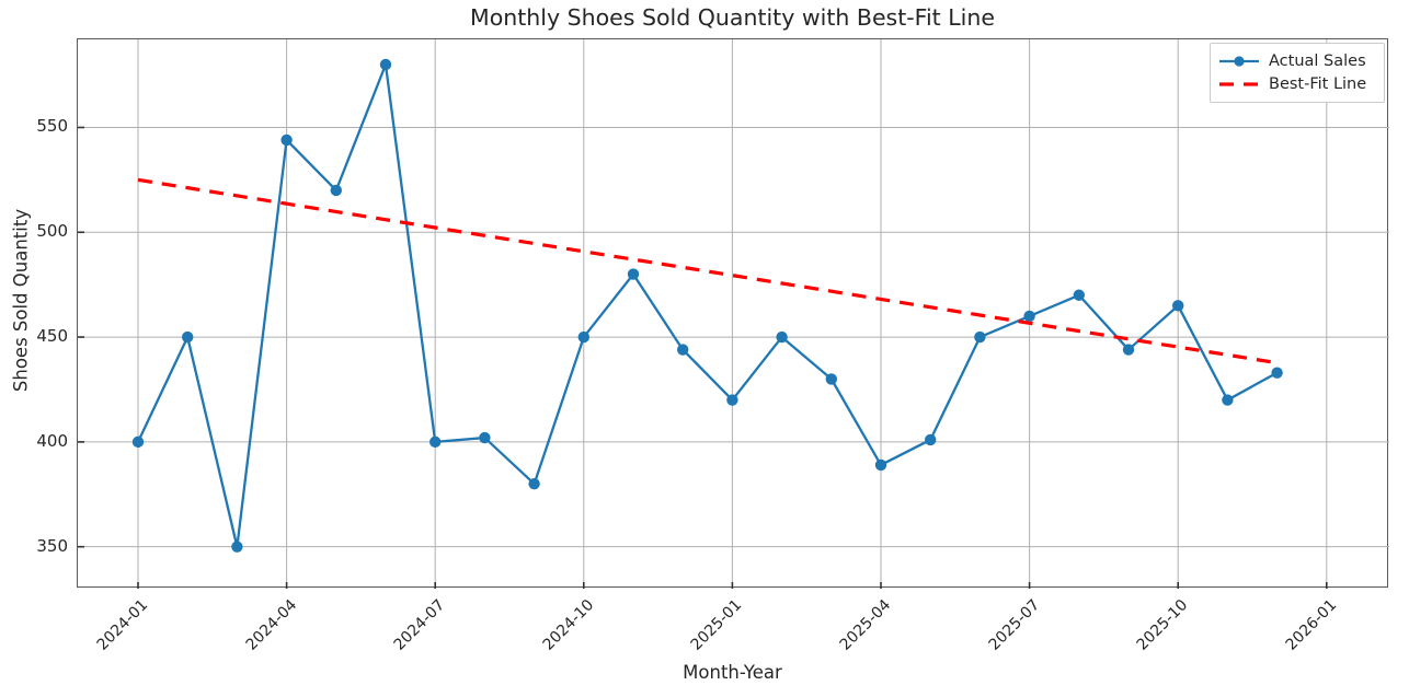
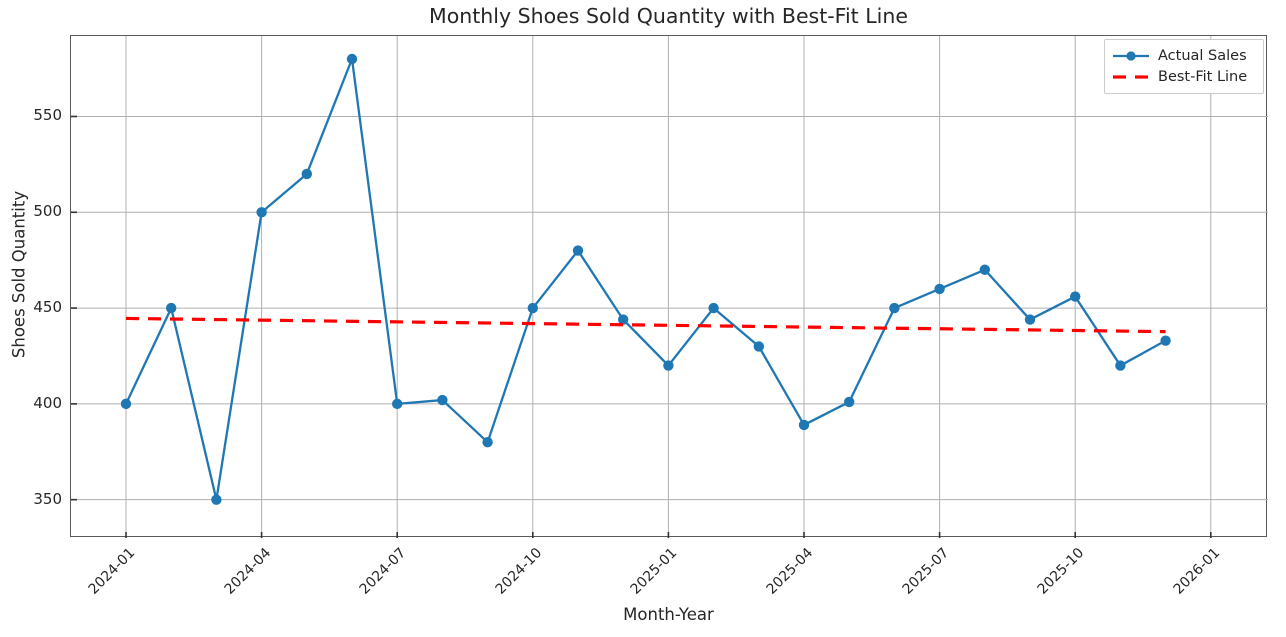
Best-Fit Line/2024-01: 525 -> 445
Actual Sales/2024-04: 544 -> 500
Best-Fit Line/2025-01: 491 -> 441
Actual Sales/2025-10: 465 -> 456
